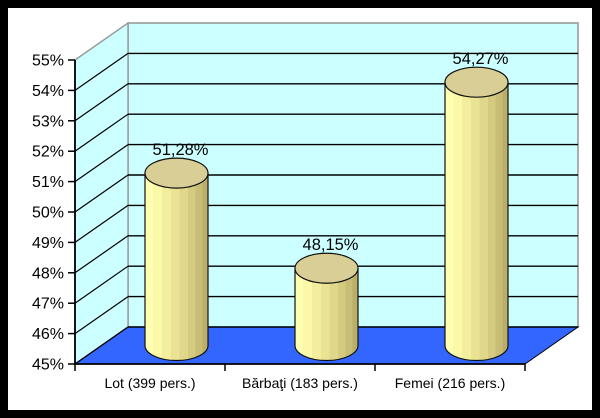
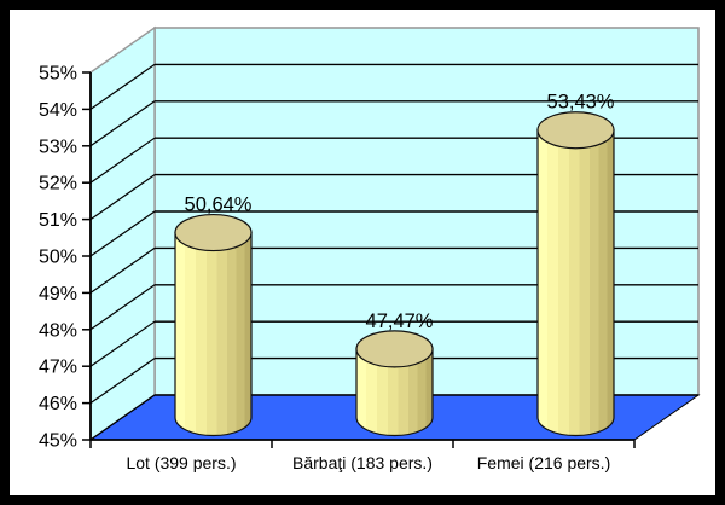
Lot (399 pers.): 51,28% -> 50,64%
Bărbaţi (183 pers.): 48,15% -> 47,47%
Femei (216 pers.): 54,27% -> 53,43%
